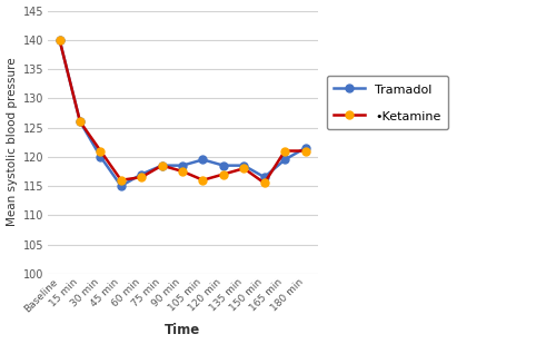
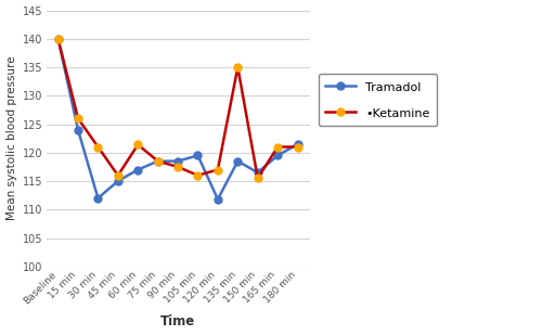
Tramadol/15 min: 126.0 -> 124.0
Tramadol/30 min: 120.0 -> 112.0
•Ketamine/60 min: 116.5 -> 121.4
Tramadol/120 min: 118.5 -> 111.8
•Ketamine/135 min: 118.0 -> 135.0
